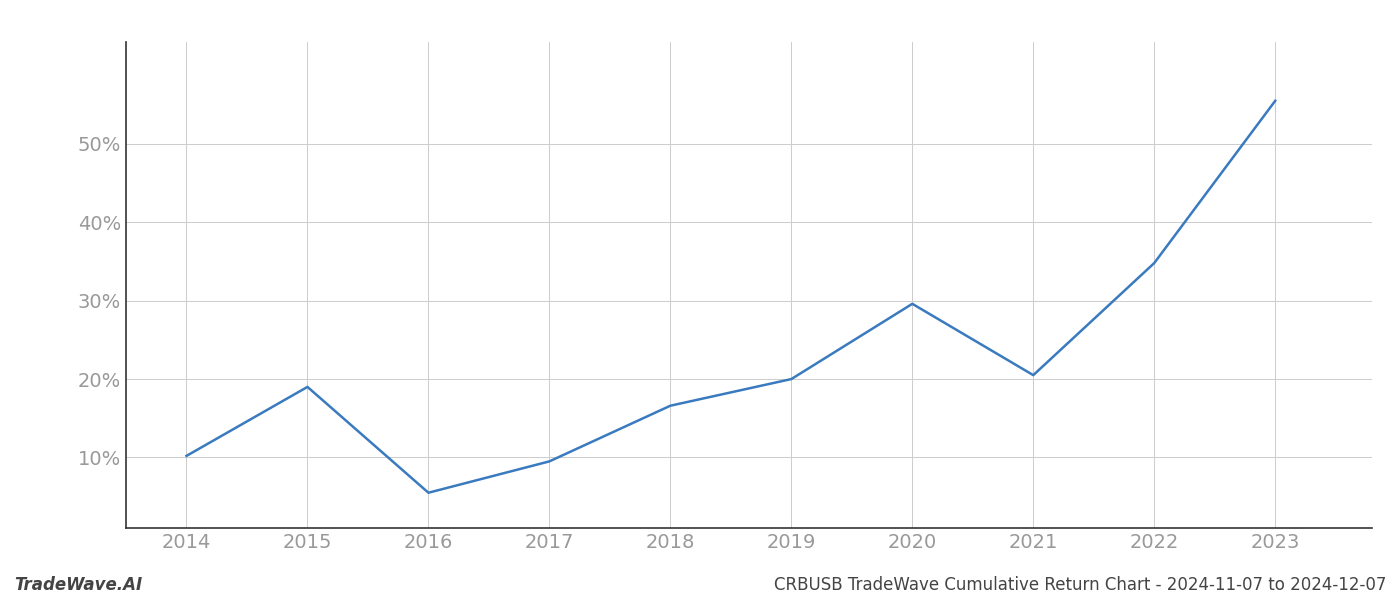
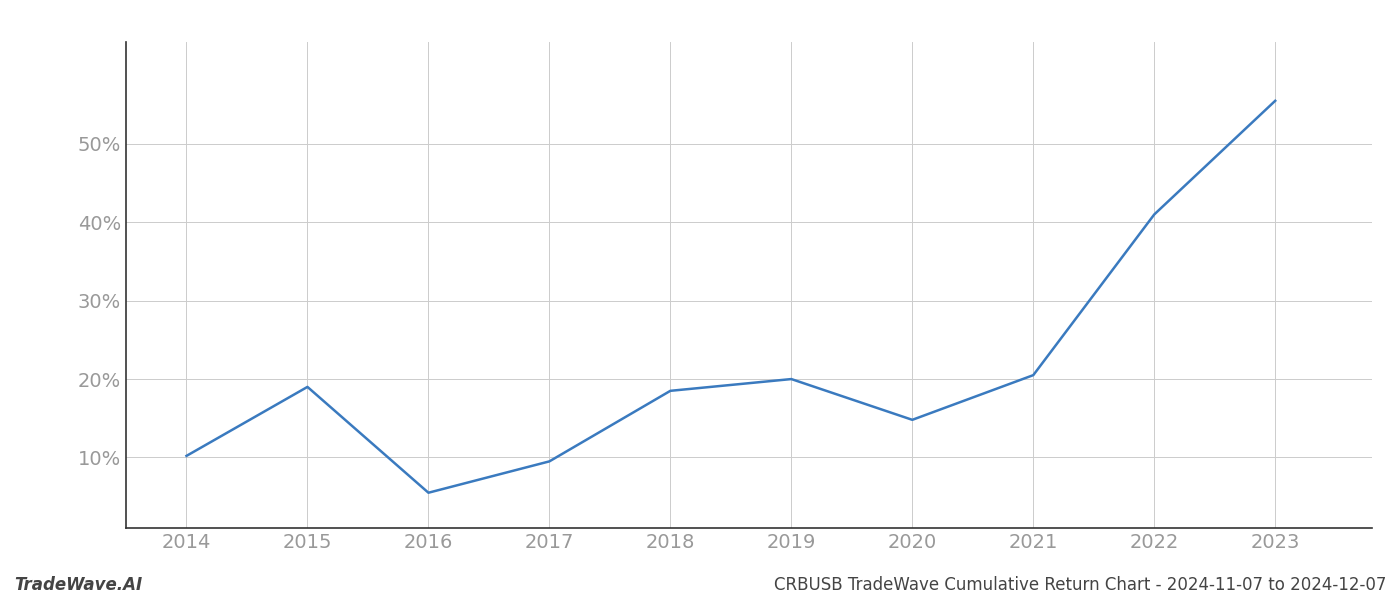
2018: 16.6% -> 18.5%
2020: 29.6% -> 14.8%
2022: 34.8% -> 41.0%
